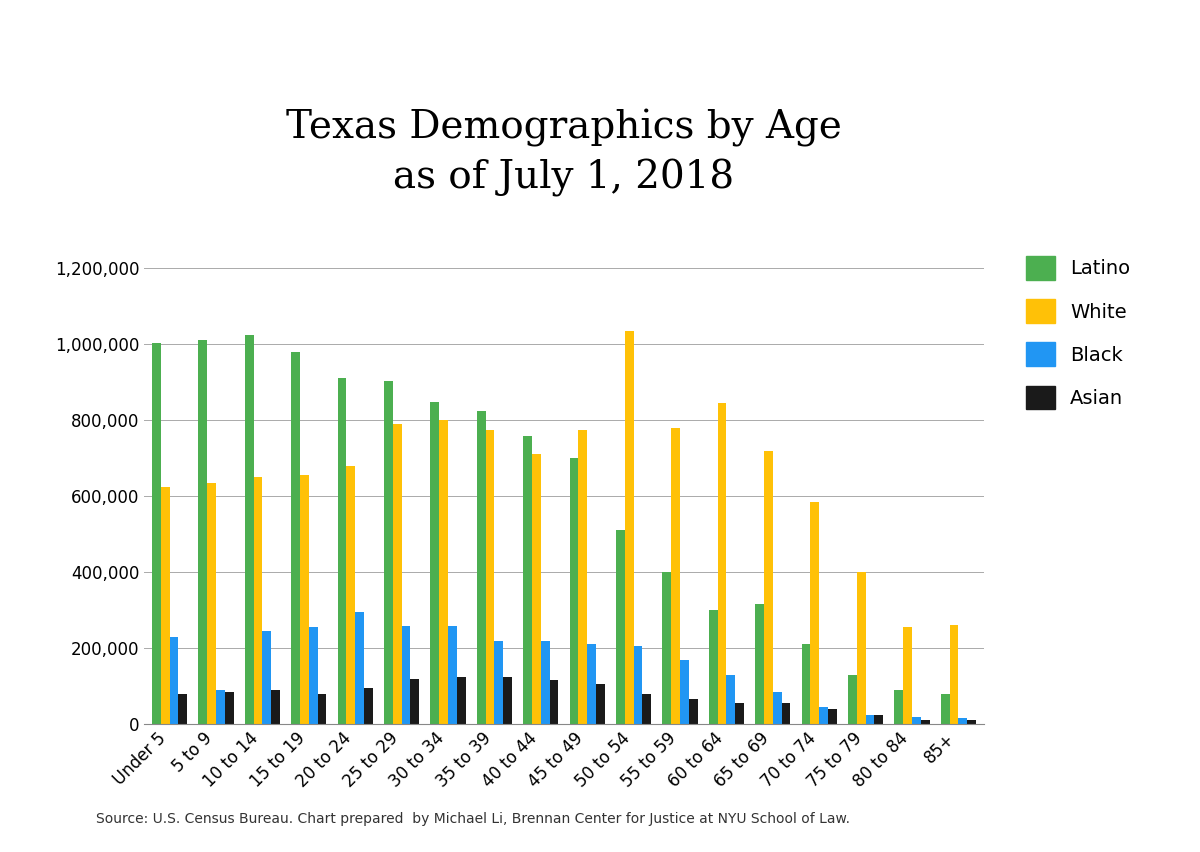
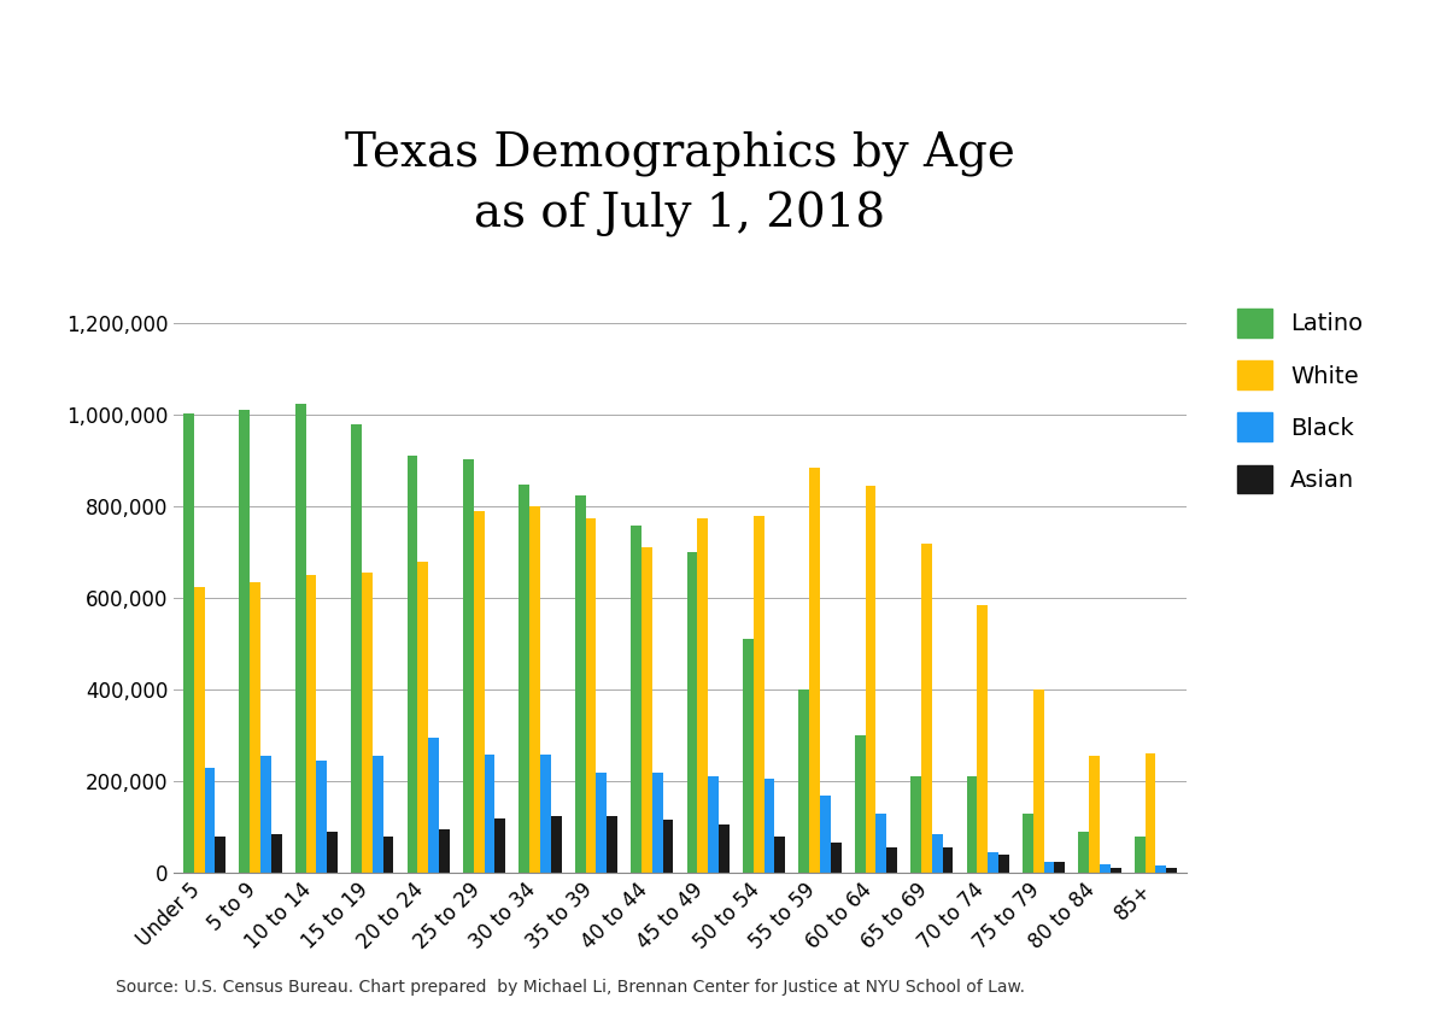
Black/5 to 9: 90,000 -> 255,000
White/50 to 54: 1,035,000 -> 780,000
White/55 to 59: 780,000 -> 885,000
Latino/65 to 69: 315,000 -> 210,000
